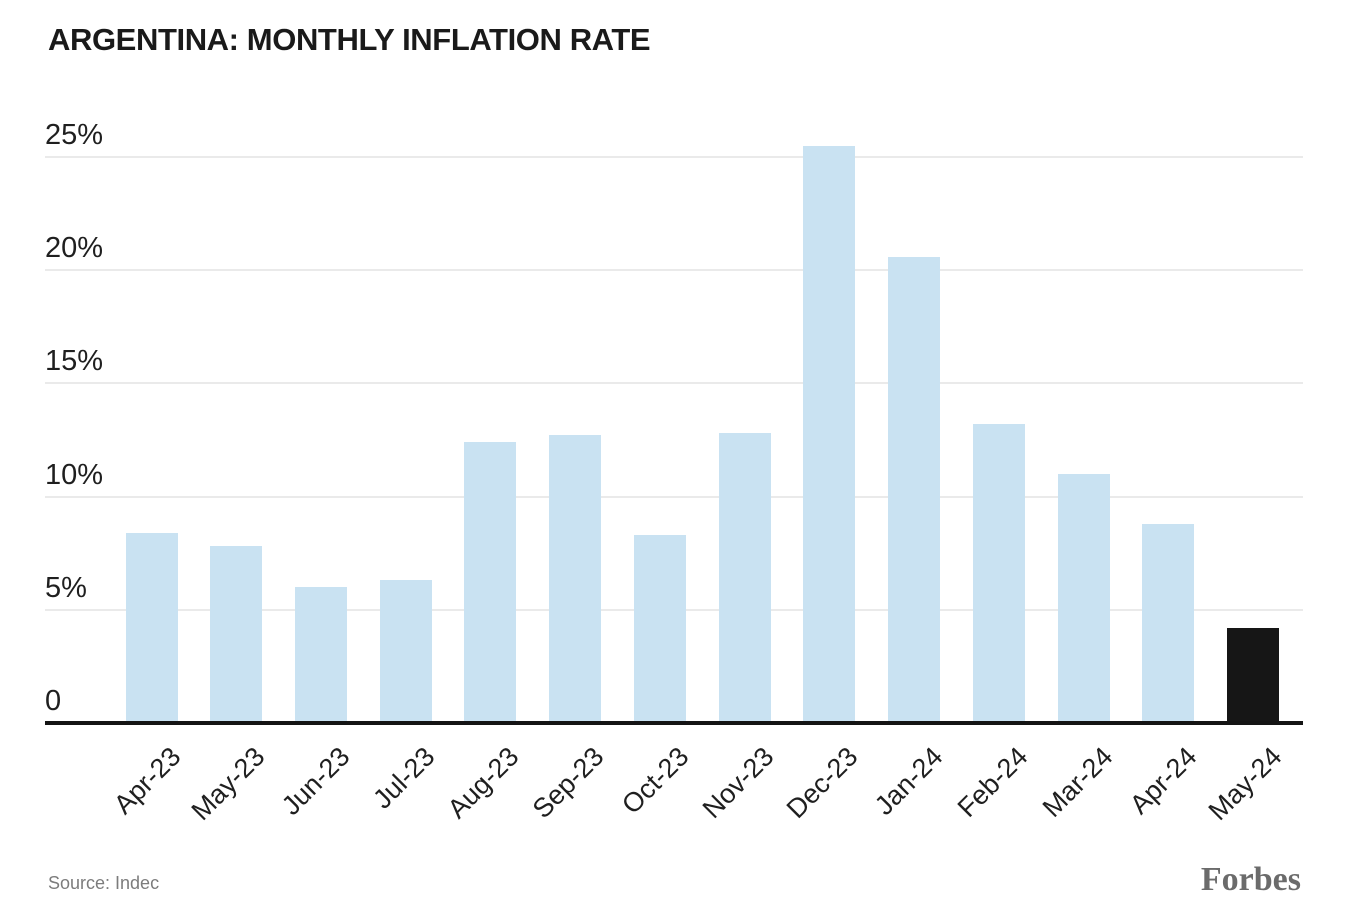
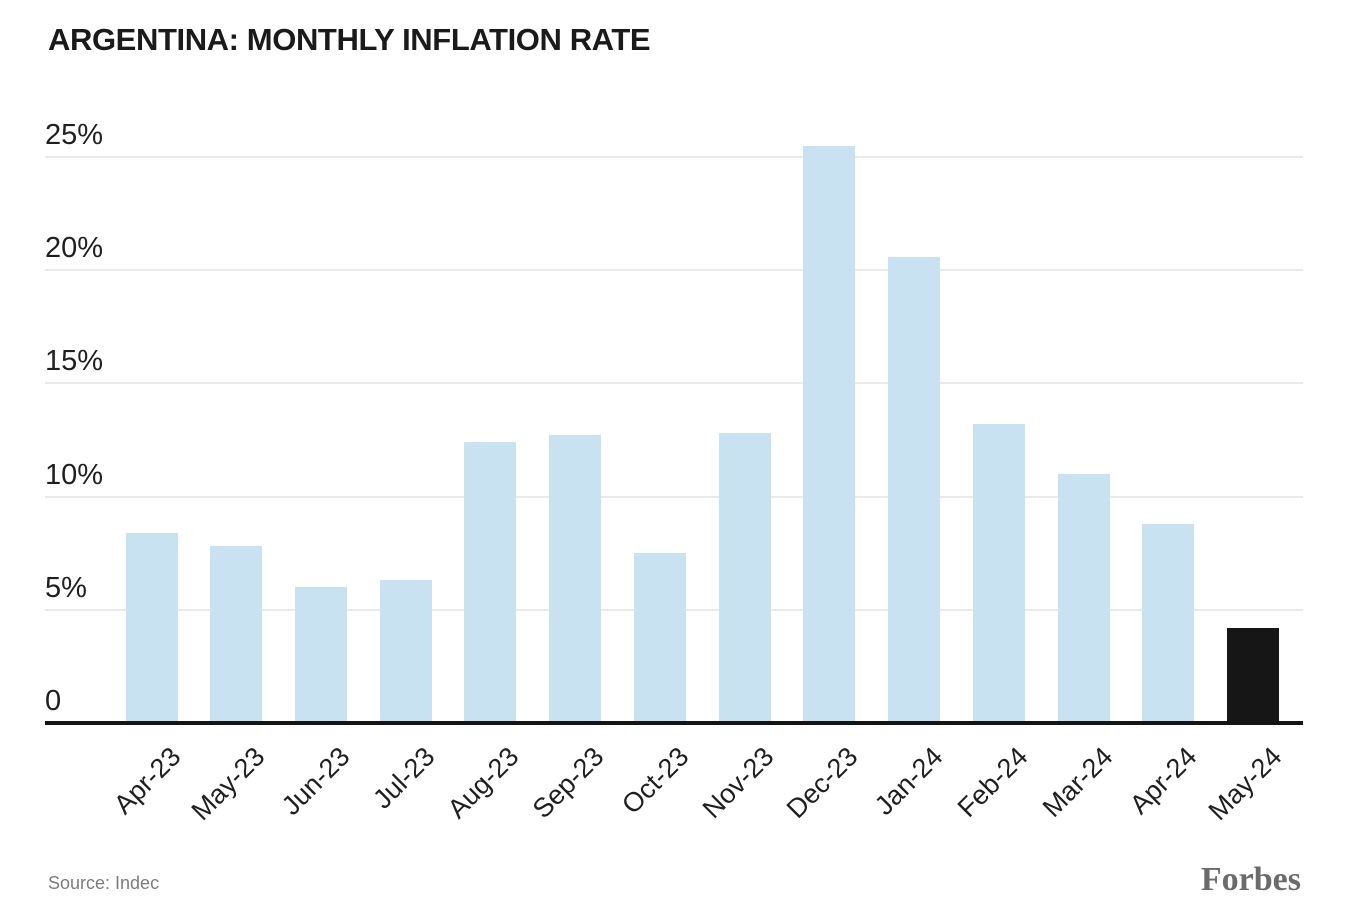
Oct-23: 8.3% -> 7.5%
